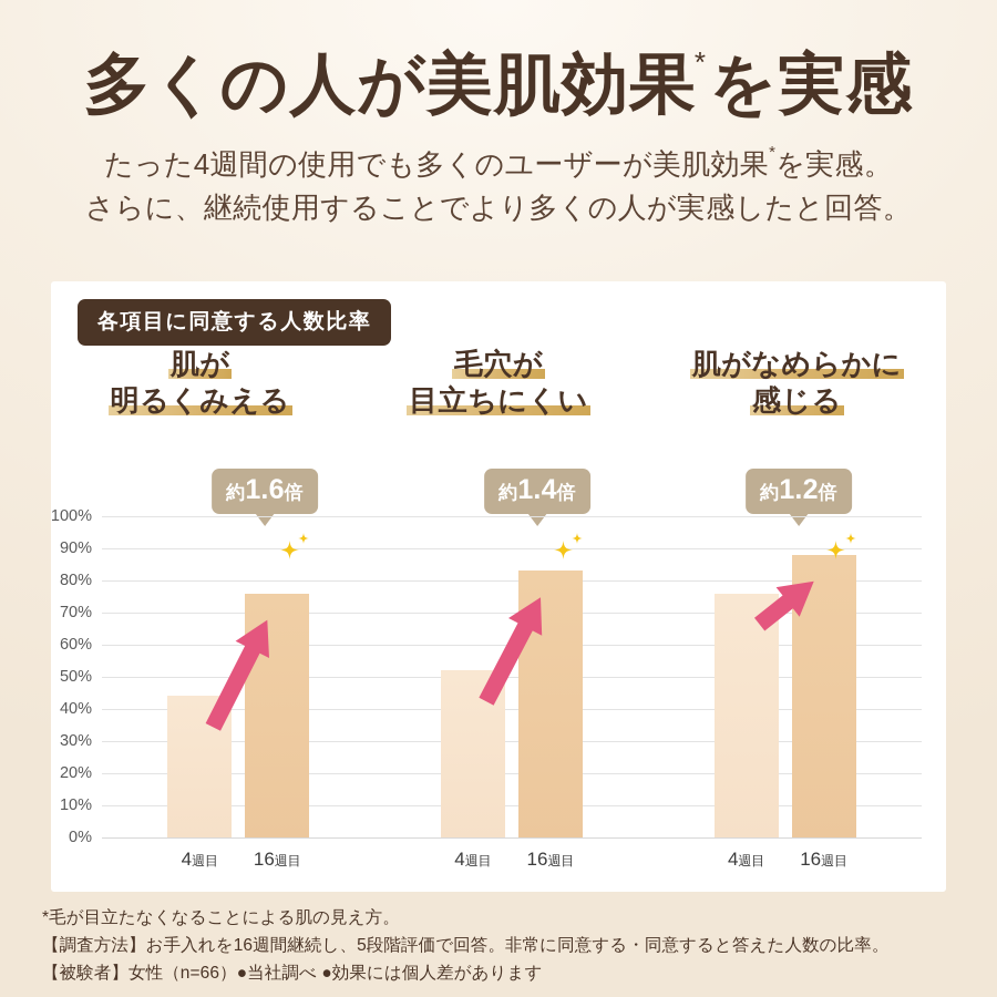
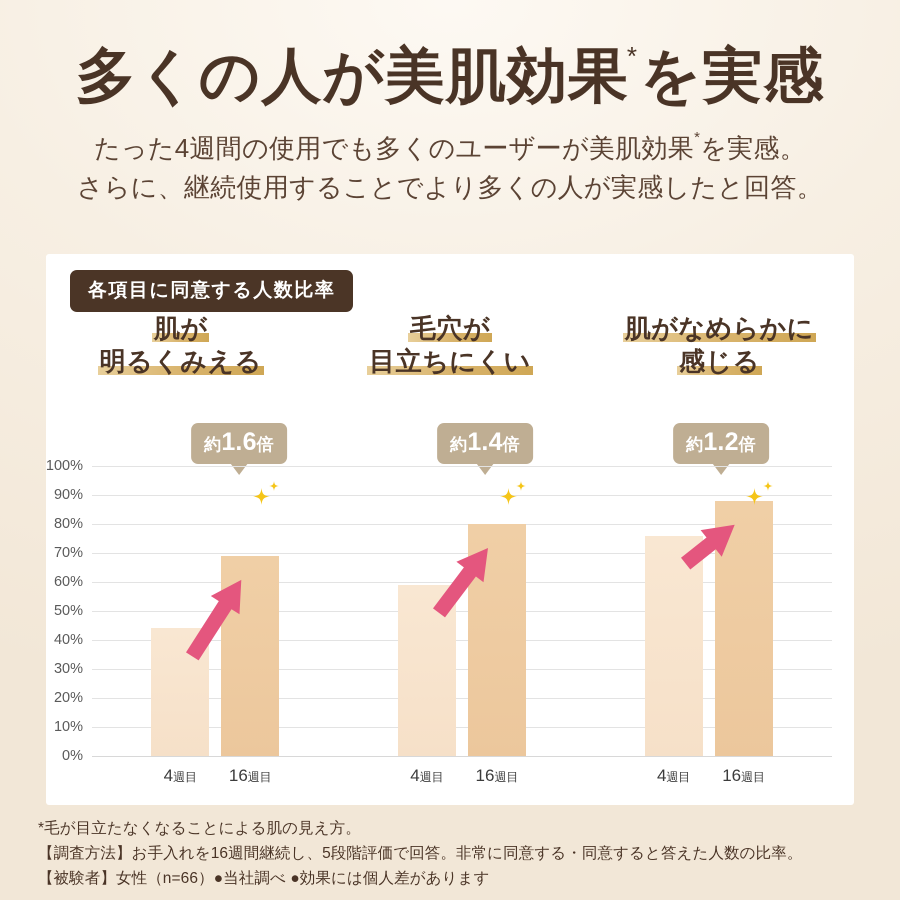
16週目/肌が明るくみえる: 76% -> 69%
4週目/毛穴が目立ちにくい: 52% -> 59%
16週目/毛穴が目立ちにくい: 83% -> 80%
